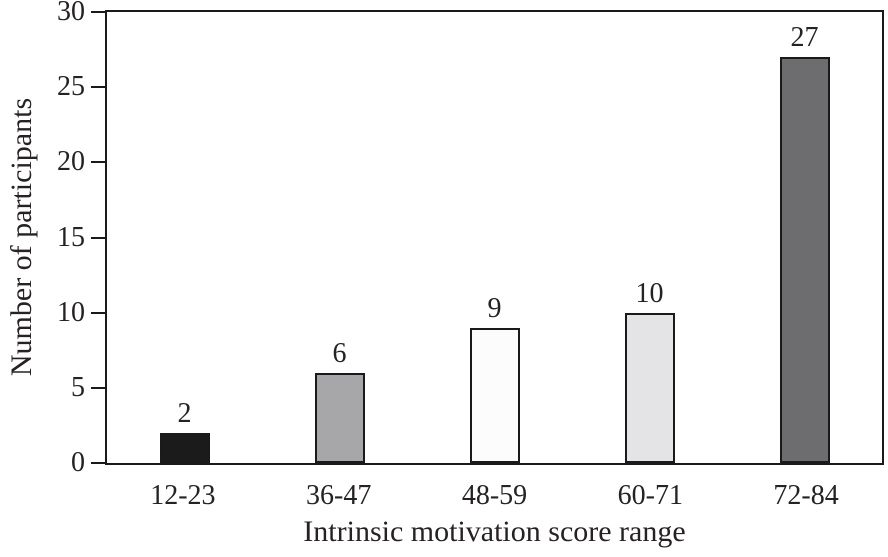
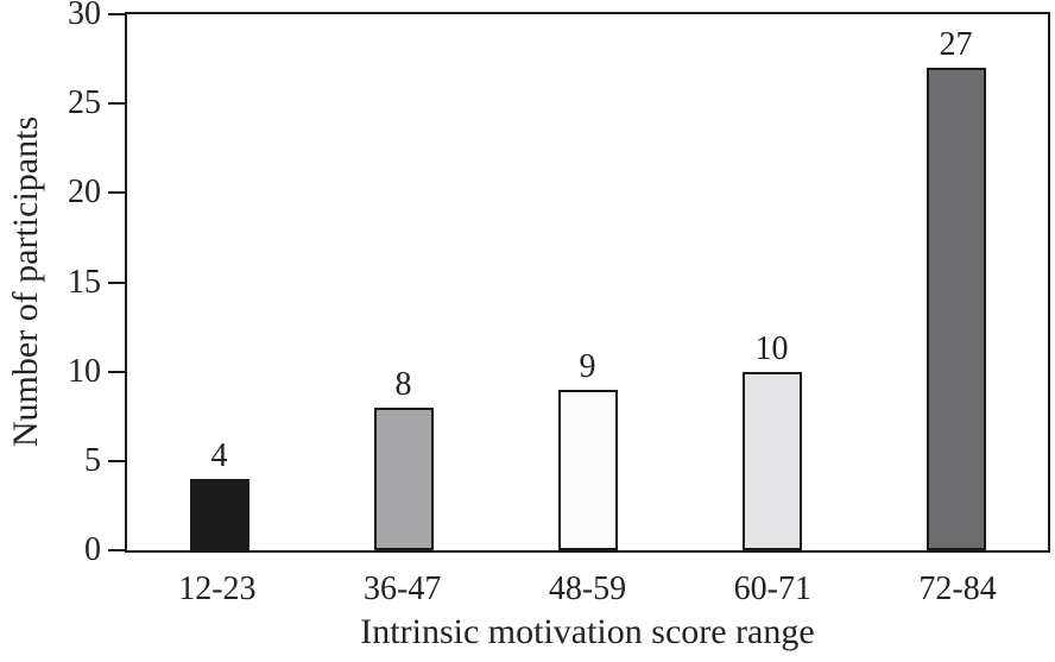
12-23: 2 -> 4
36-47: 6 -> 8
